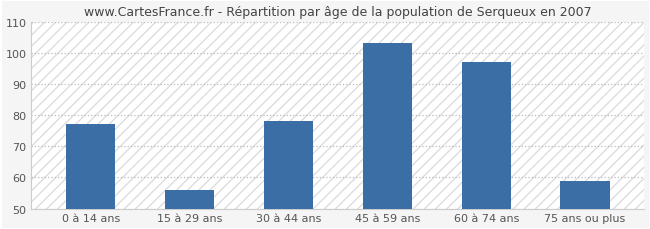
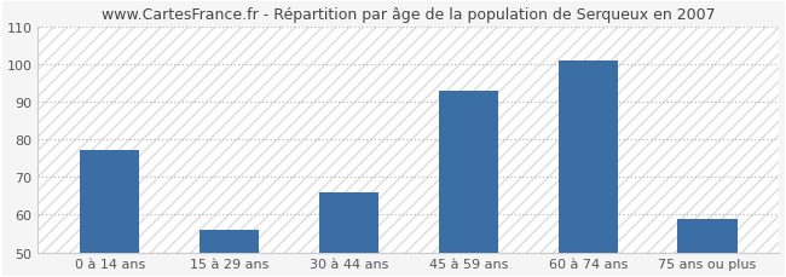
30 à 44 ans: 78 -> 66
45 à 59 ans: 103 -> 93
60 à 74 ans: 97 -> 101
